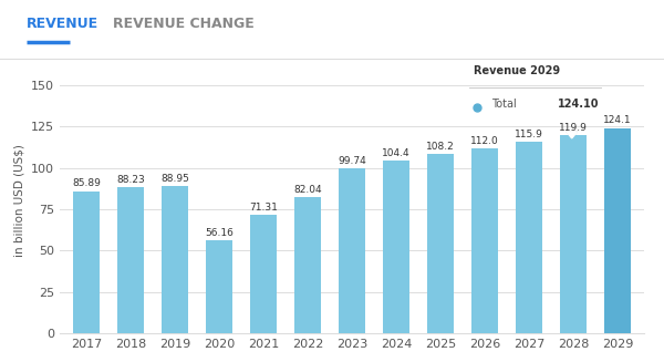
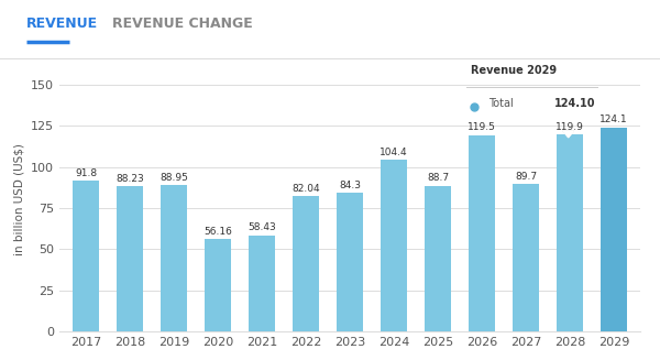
2017: 85.89 -> 91.8
2021: 71.31 -> 58.43
2023: 99.74 -> 84.3
2025: 108.2 -> 88.7
2026: 112.0 -> 119.5
2027: 115.9 -> 89.7
